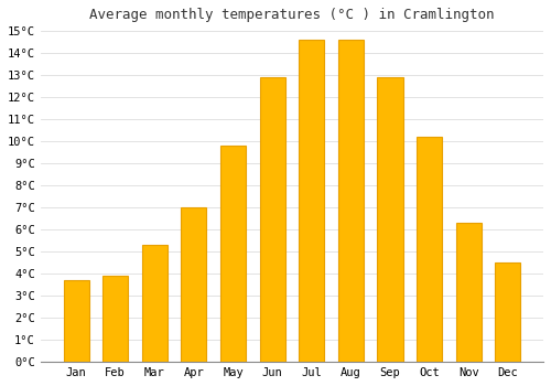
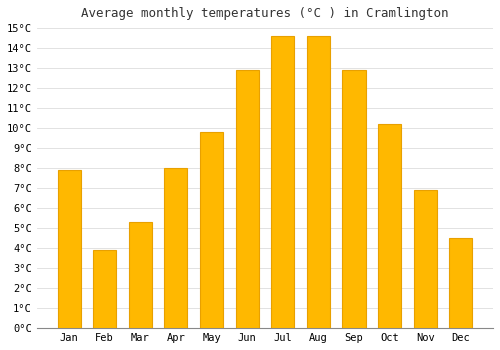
Jan: 3.7°C -> 7.9°C
Apr: 7.0°C -> 8.0°C
Nov: 6.3°C -> 6.9°C
